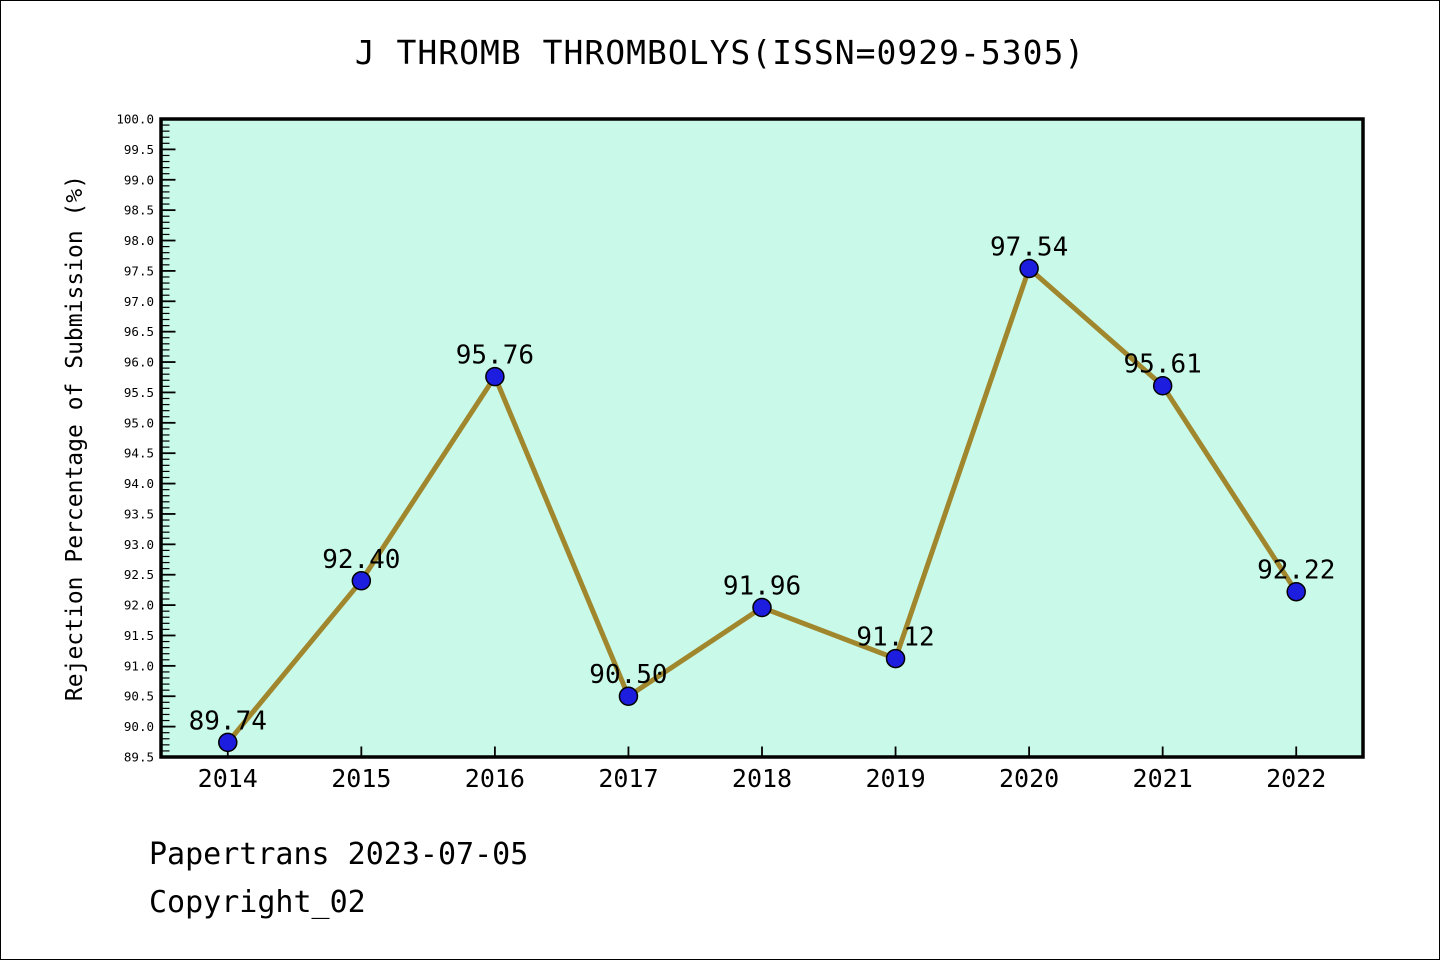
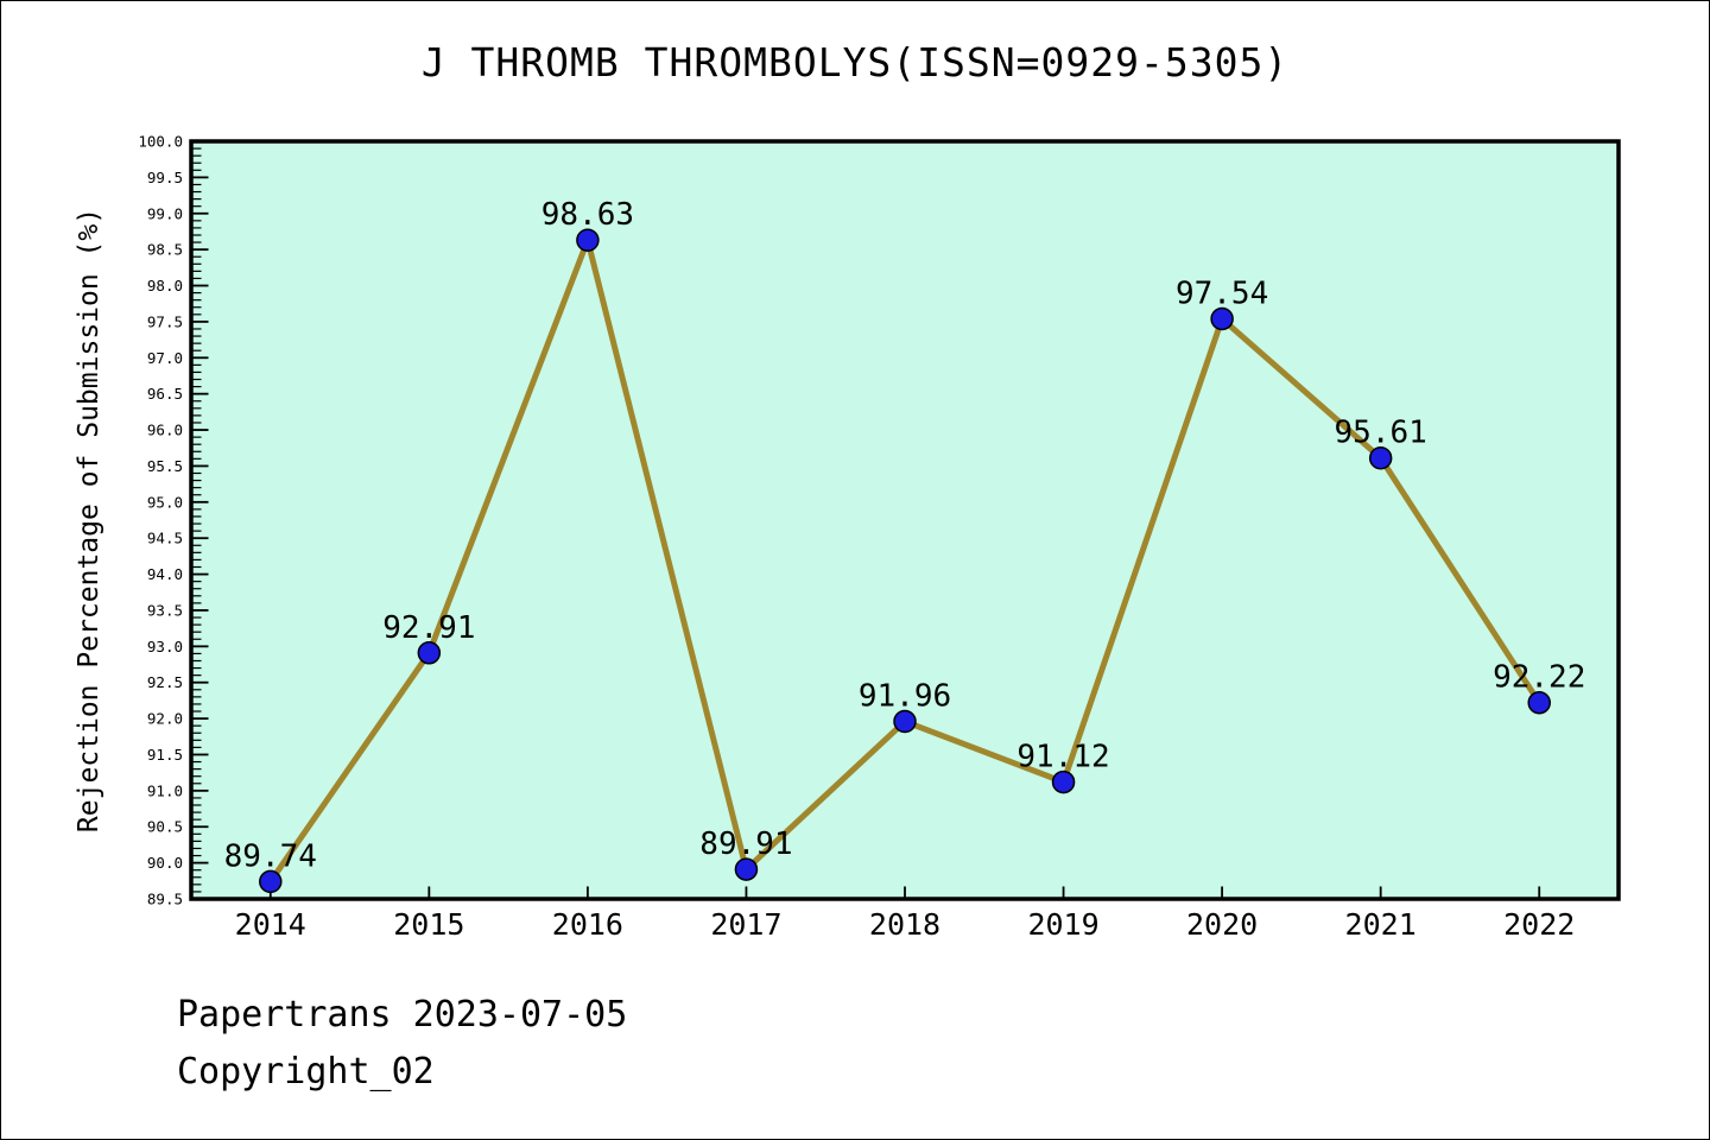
2015: 92.40 -> 92.91
2016: 95.76 -> 98.63
2017: 90.50 -> 89.91
